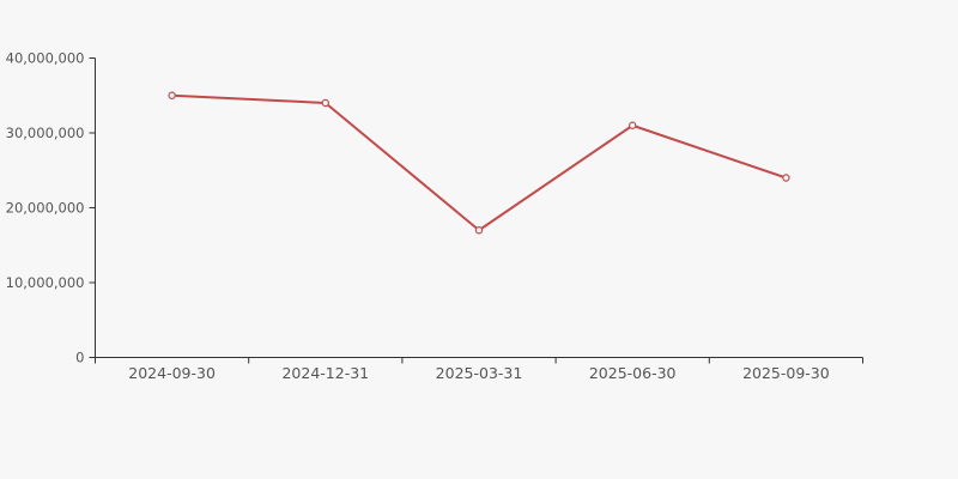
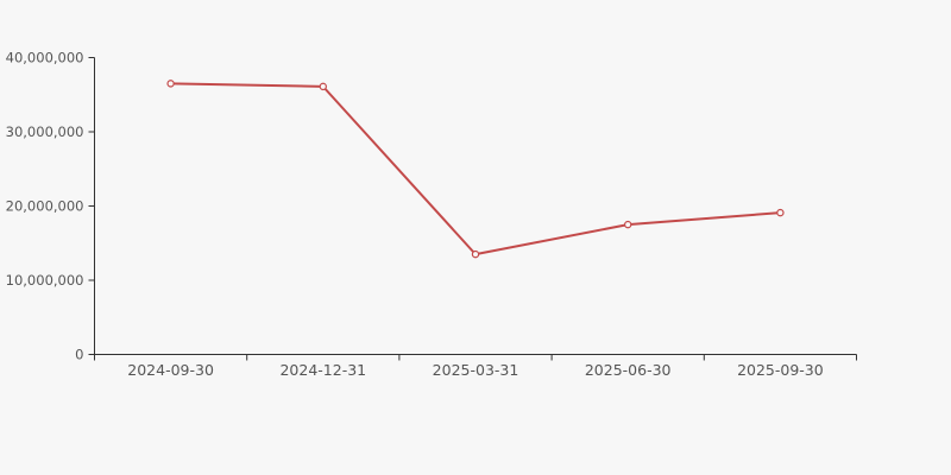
2024-09-30: 35000000 -> 36000000
2024-12-31: 34000000 -> 36000000
2025-03-31: 17000000 -> 14000000
2025-06-30: 31000000 -> 18000000
2025-09-30: 24000000 -> 19000000
